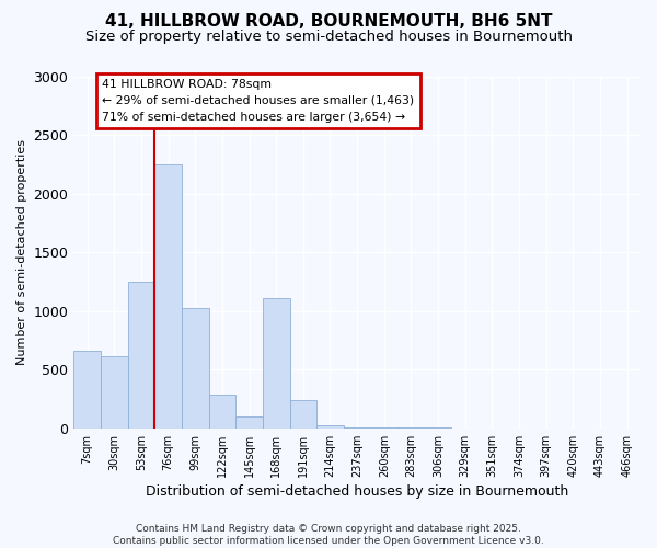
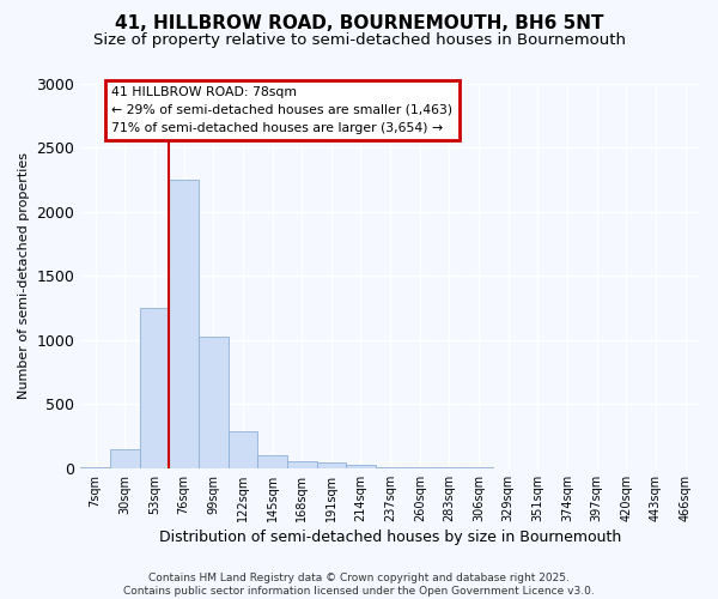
7sqm: 660 -> 0
30sqm: 620 -> 150
168sqm: 1110 -> 50
191sqm: 240 -> 40
